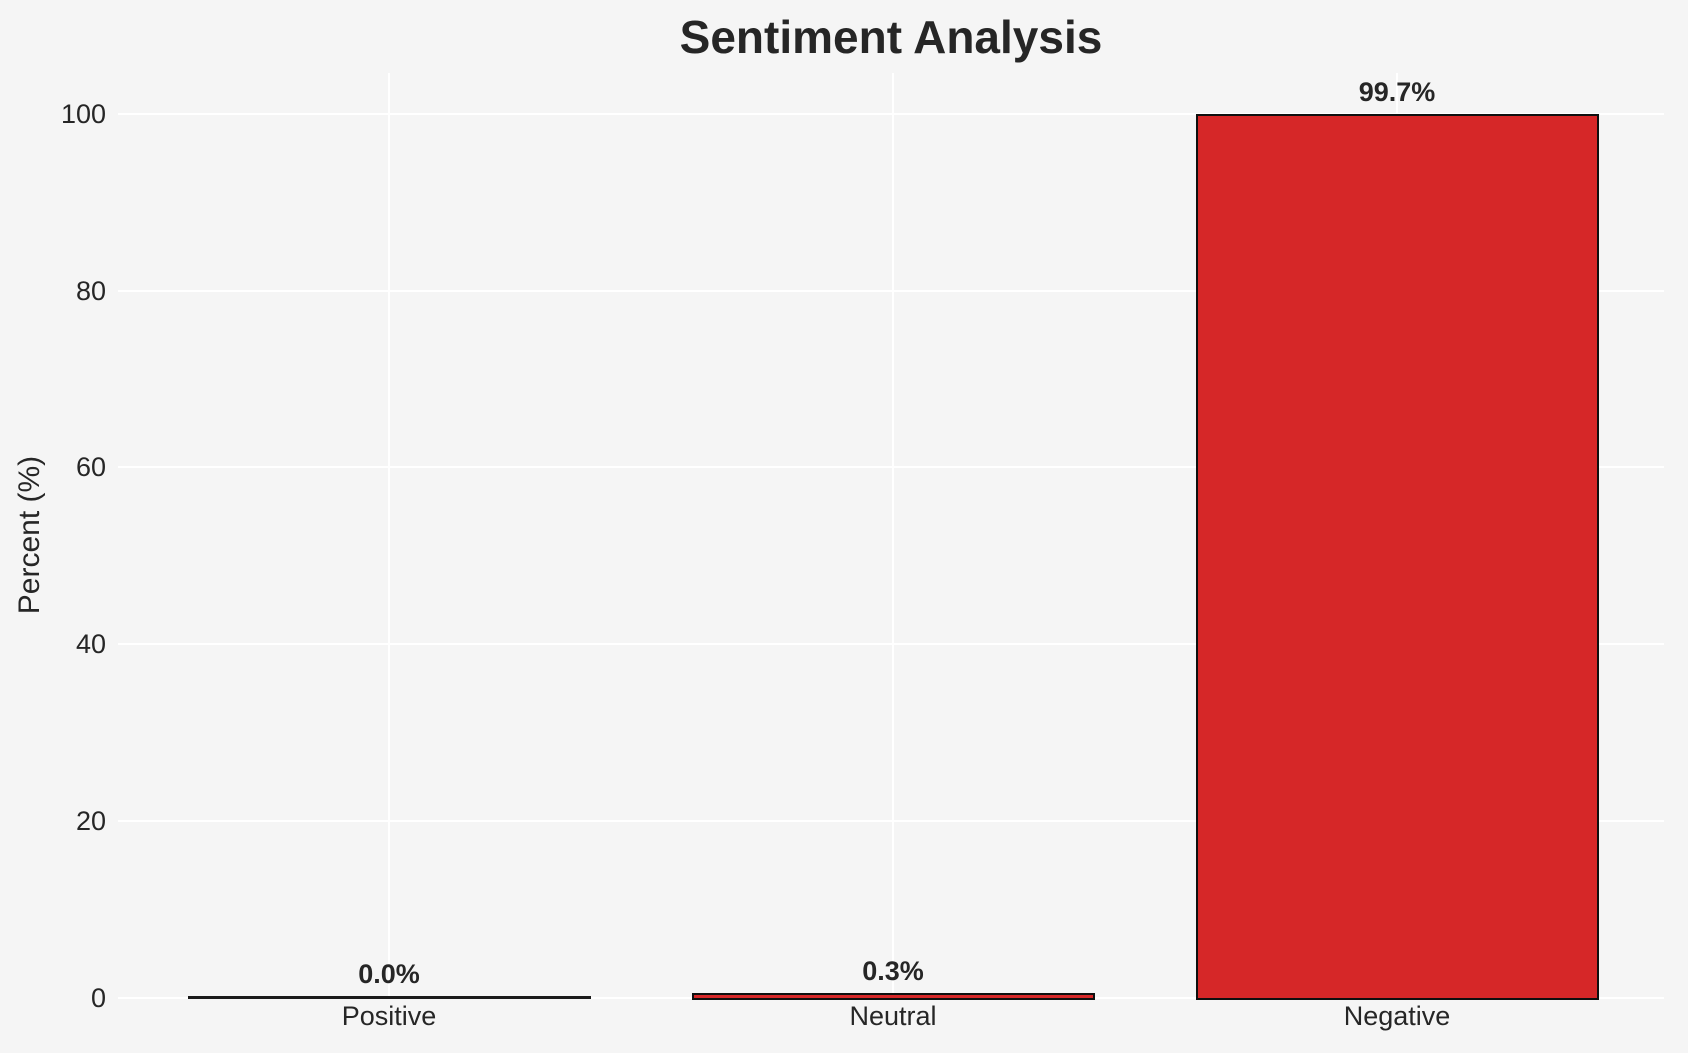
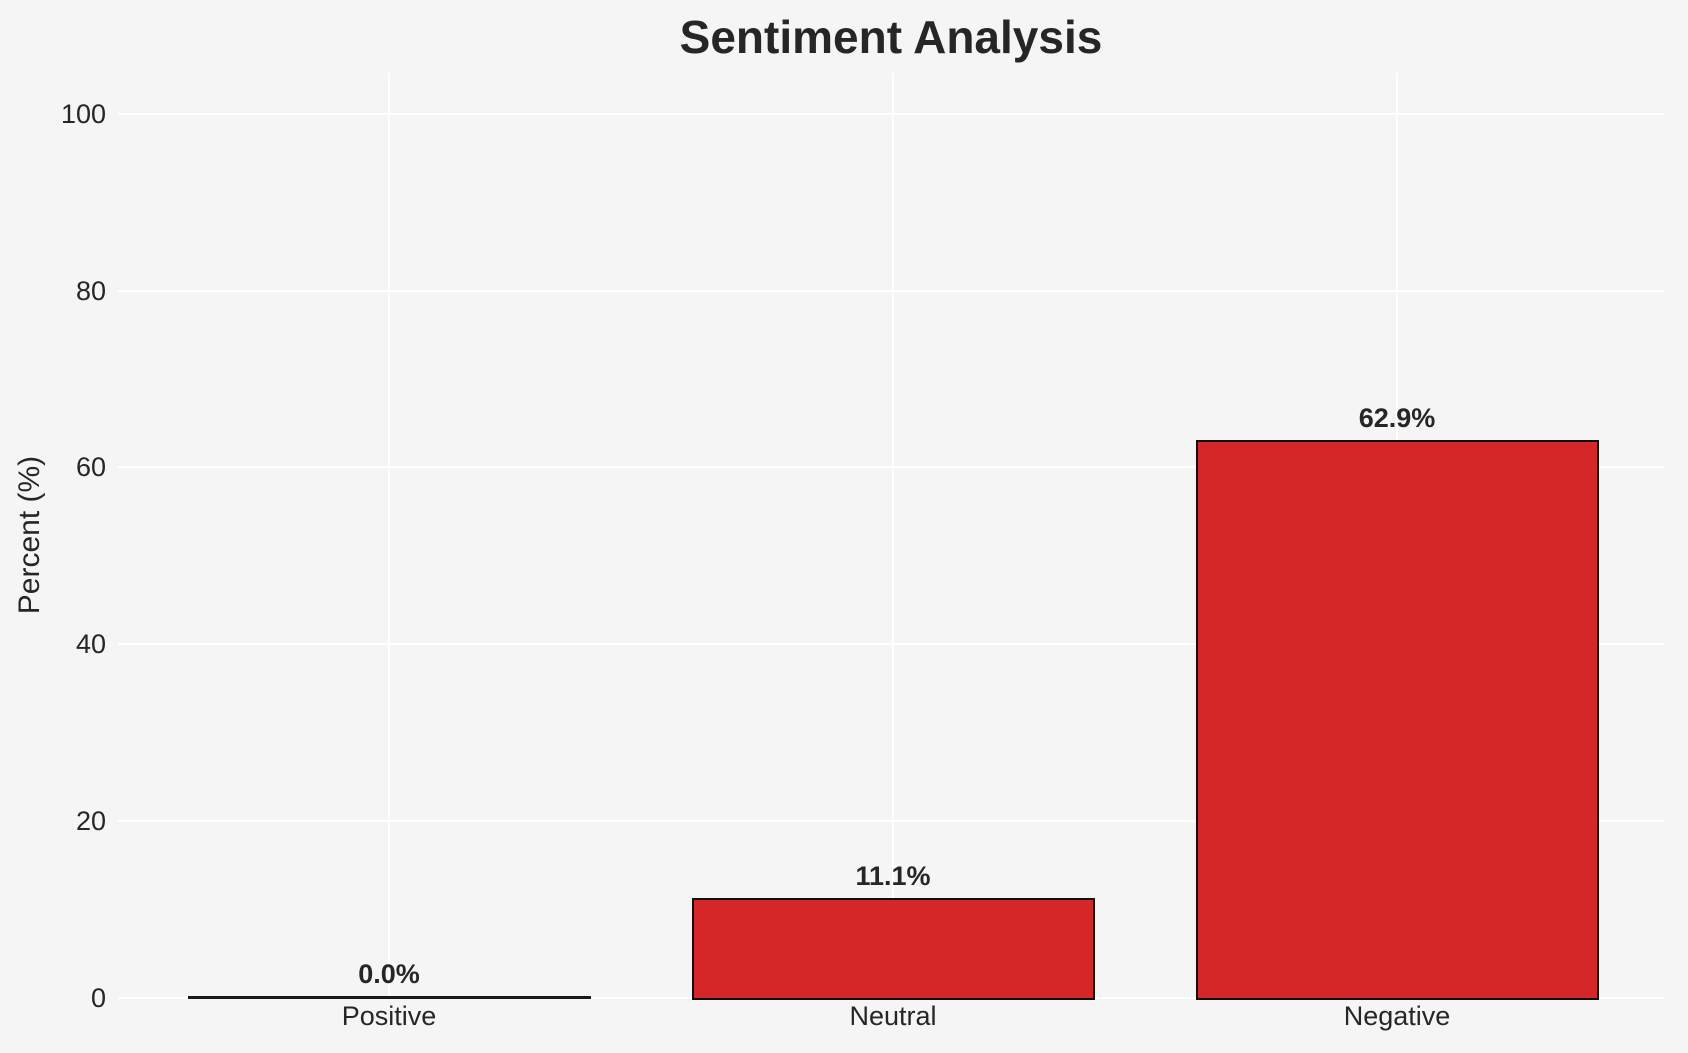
Neutral: 0.3% -> 11.1%
Negative: 99.7% -> 62.9%
